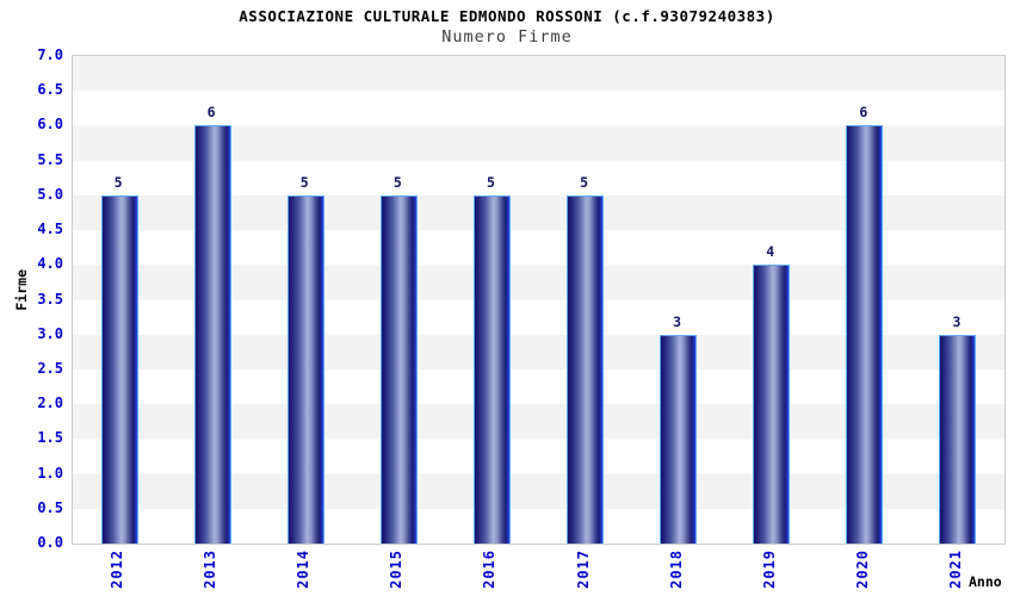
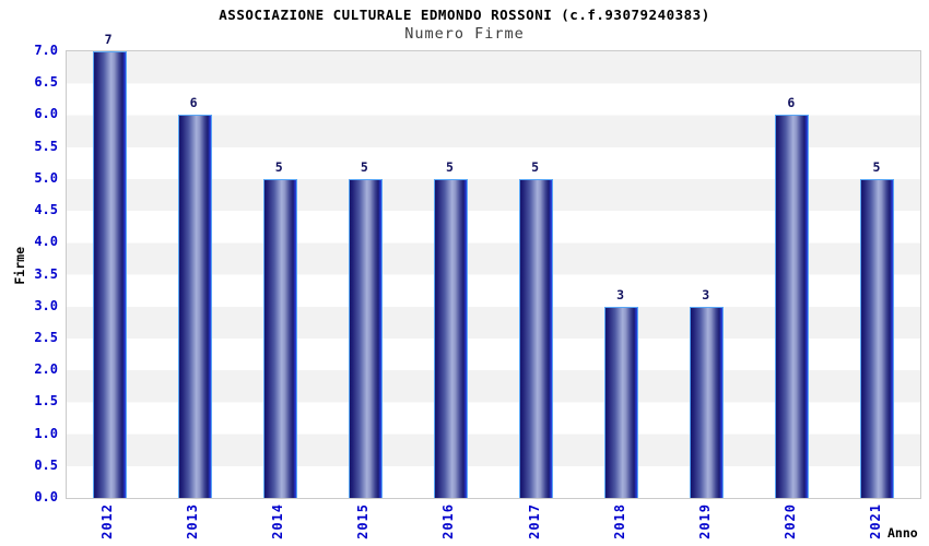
2012: 5 -> 7
2019: 4 -> 3
2021: 3 -> 5
